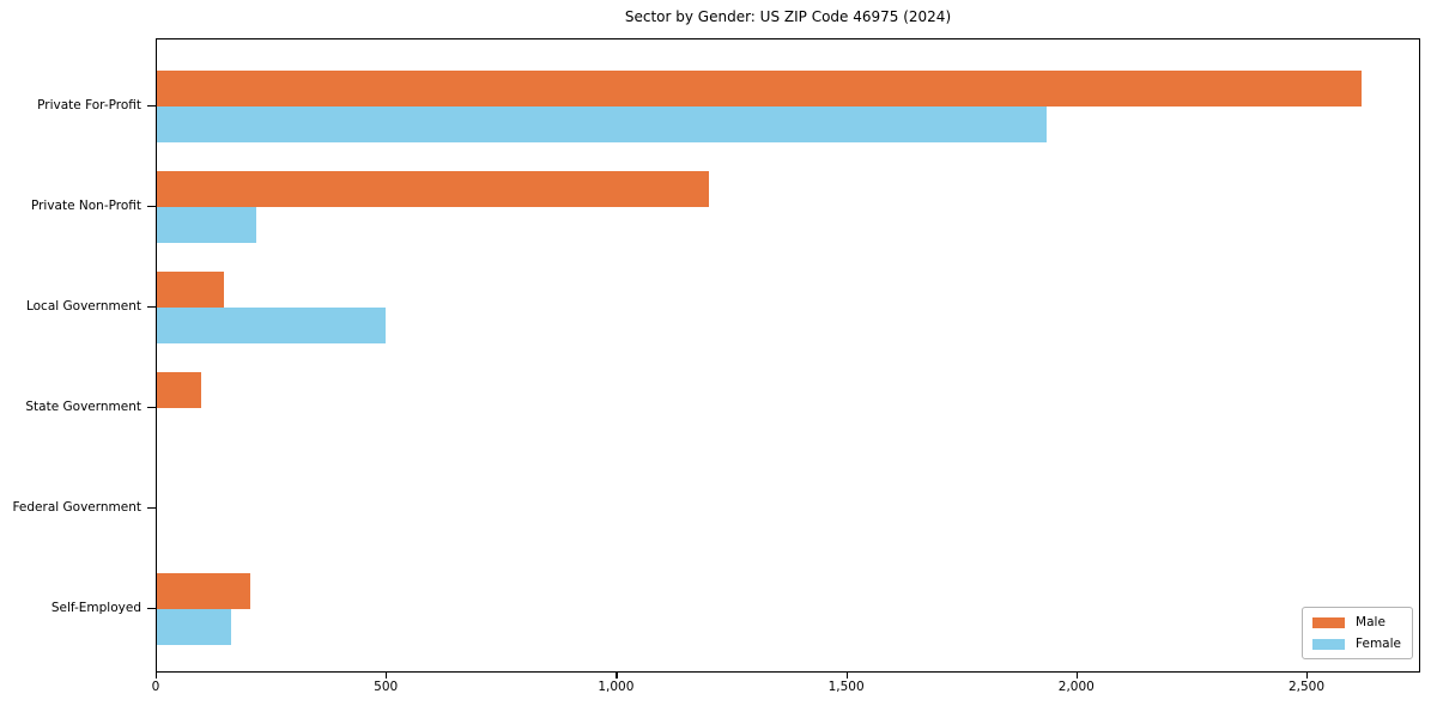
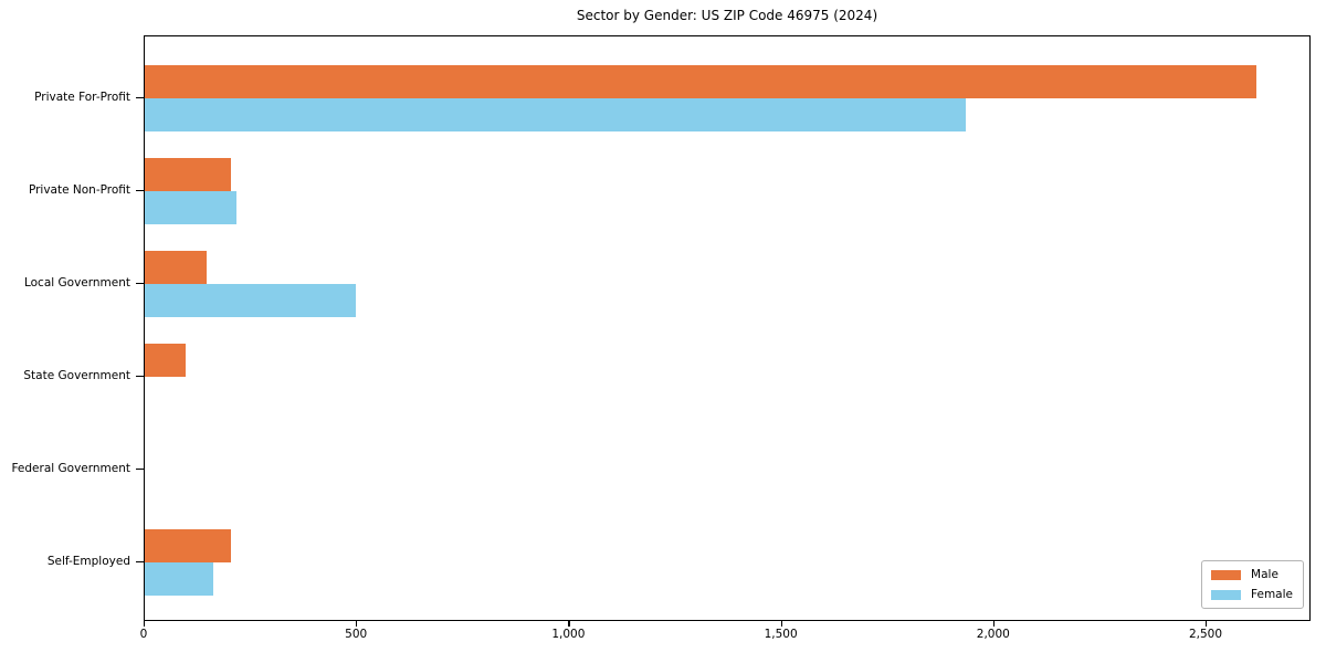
Male/Private Non-Profit: 1200 -> 200
